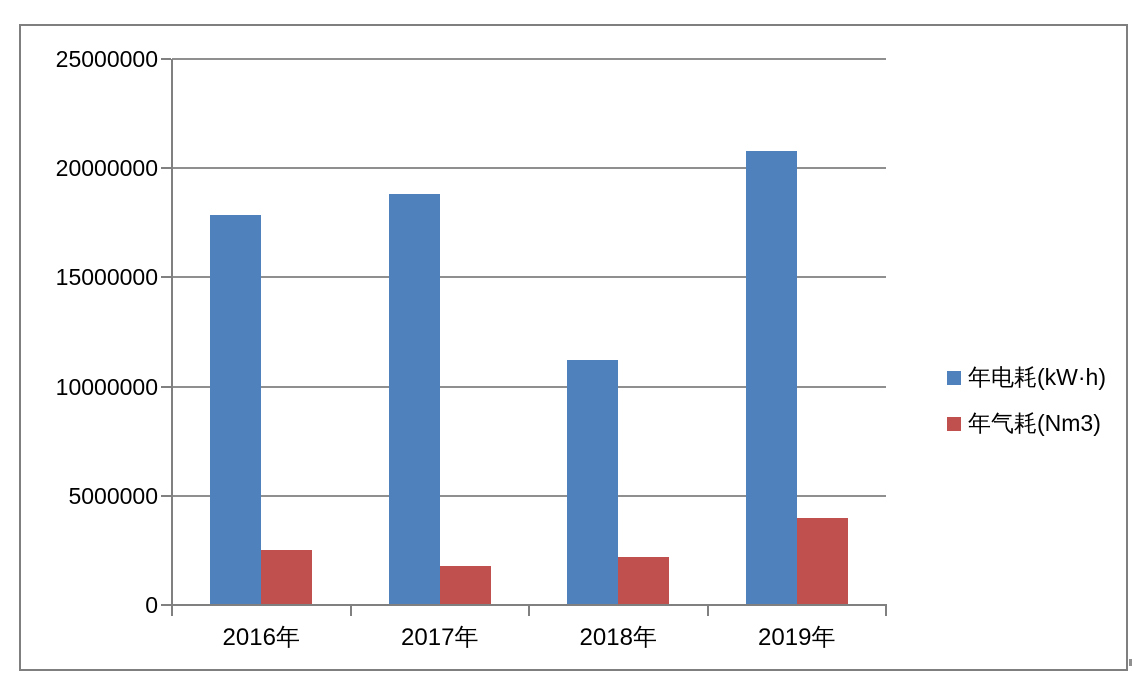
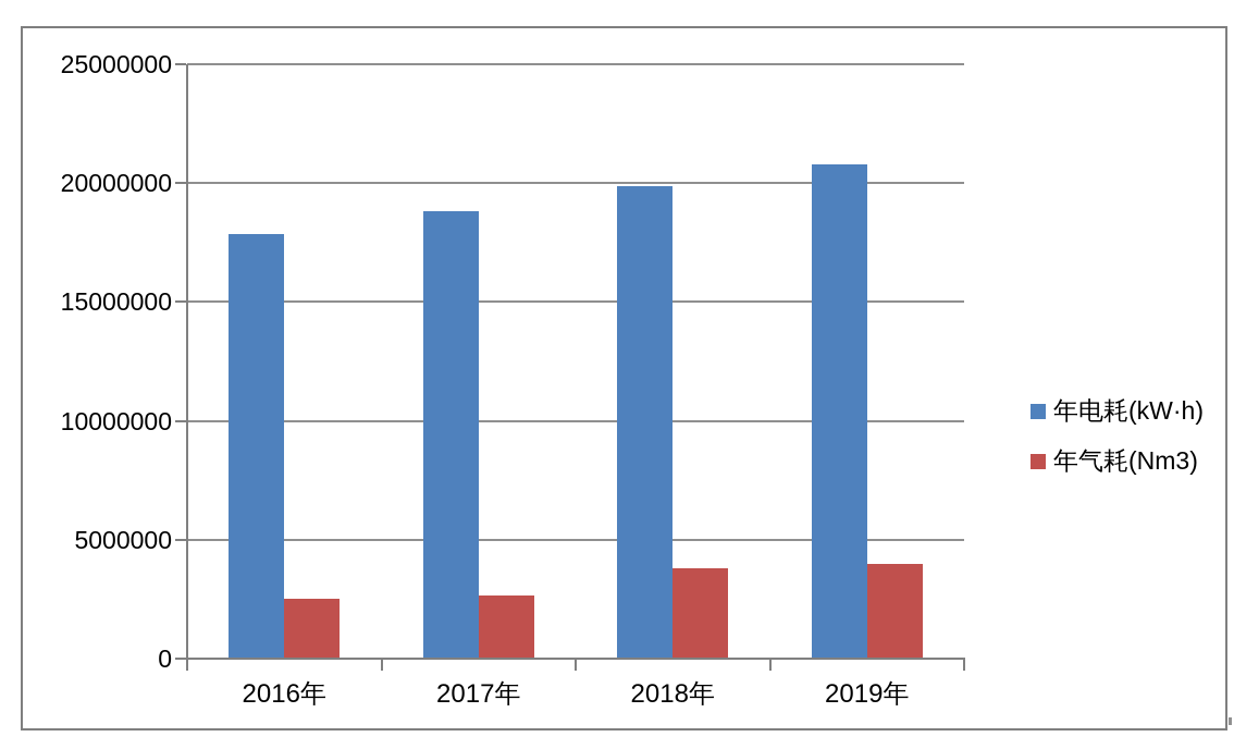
年气耗(Nm3)/2017年: 1800000 -> 2600000
年电耗(kW·h)/2018年: 11200000 -> 19800000
年气耗(Nm3)/2018年: 2200000 -> 3800000
